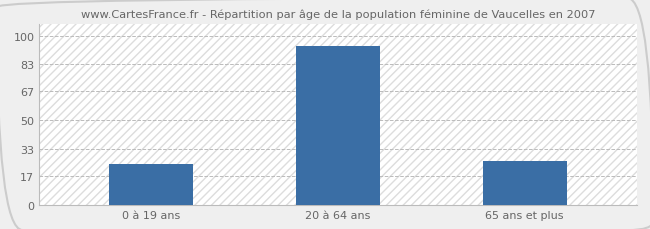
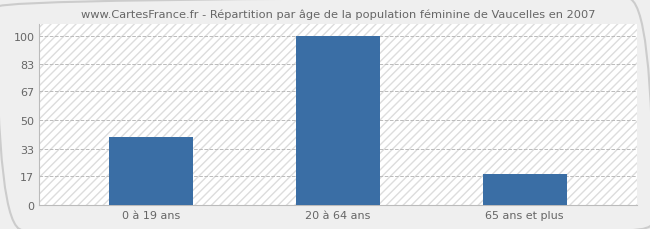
0 à 19 ans: 24 -> 40
20 à 64 ans: 94 -> 100
65 ans et plus: 26 -> 18
